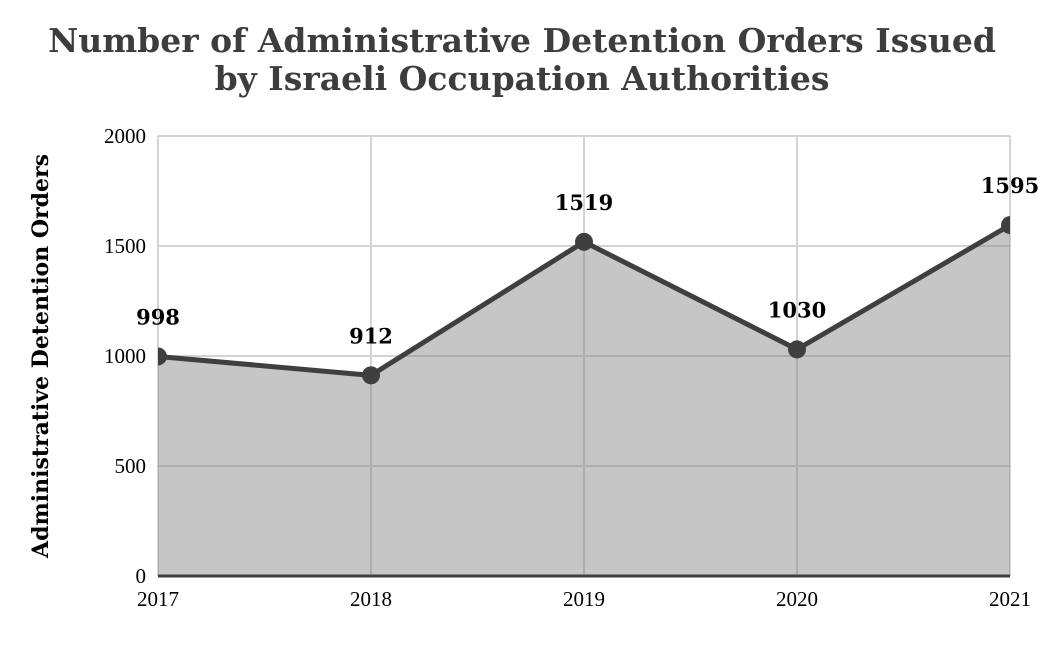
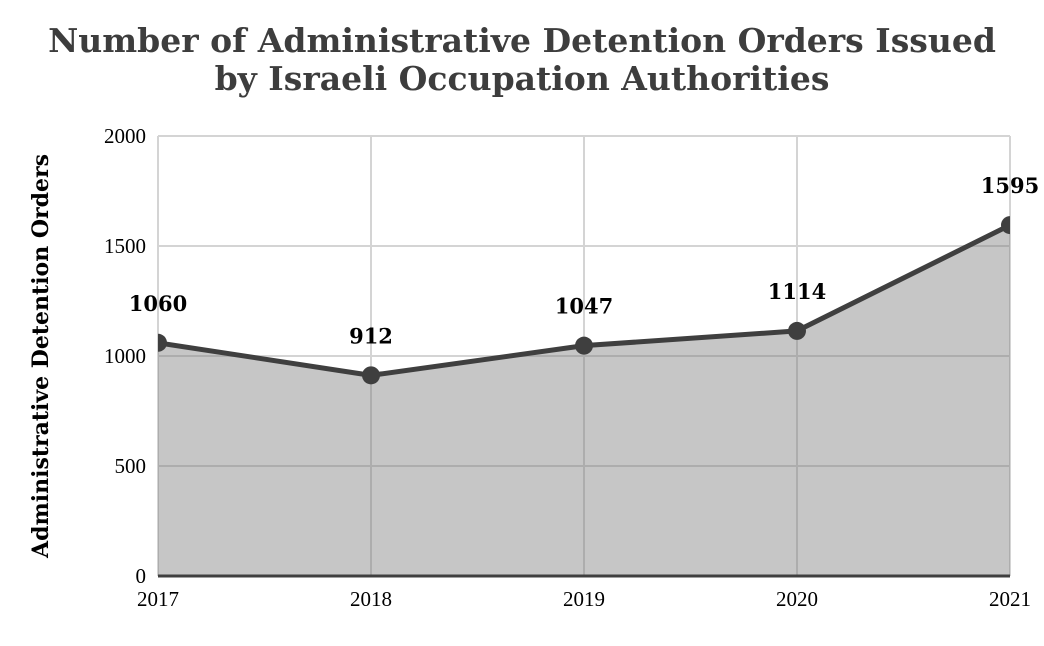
2017: 998 -> 1060
2019: 1519 -> 1047
2020: 1030 -> 1114
